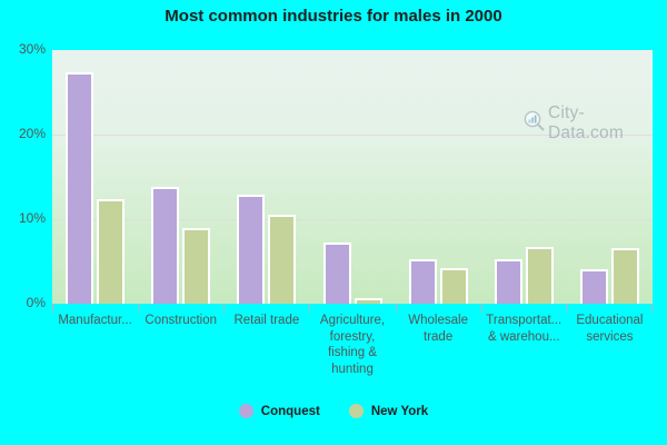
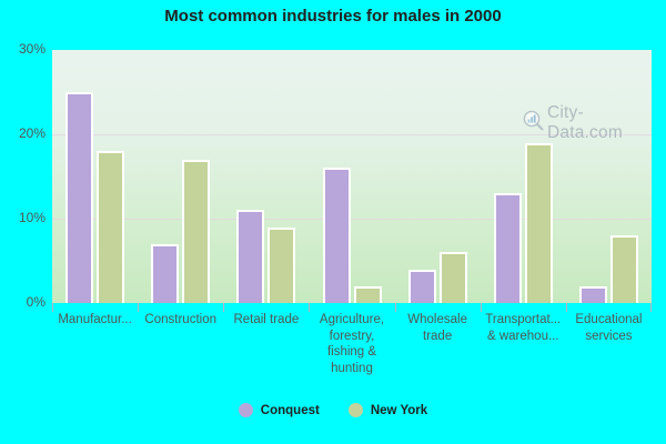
Conquest/Manufactur...: 27% -> 25%
New York/Manufactur...: 12% -> 18%
Conquest/Construction: 14% -> 7%
New York/Construction: 9% -> 17%
Conquest/Retail trade: 13% -> 11%
New York/Retail trade: 10% -> 9%
Conquest/Agriculture, forestry, fishing & hunting: 7% -> 16%
New York/Agriculture, forestry, fishing & hunting: 1% -> 2%
Conquest/Wholesale trade: 5% -> 4%
New York/Wholesale trade: 4% -> 6%
Conquest/Transportat... & warehou...: 5% -> 13%
New York/Transportat... & warehou...: 7% -> 19%
Conquest/Educational services: 4% -> 2%
New York/Educational services: 7% -> 8%
